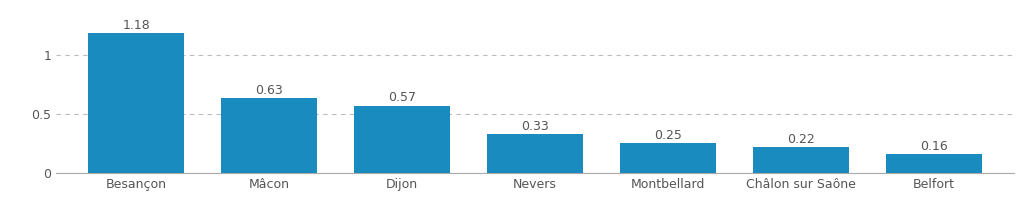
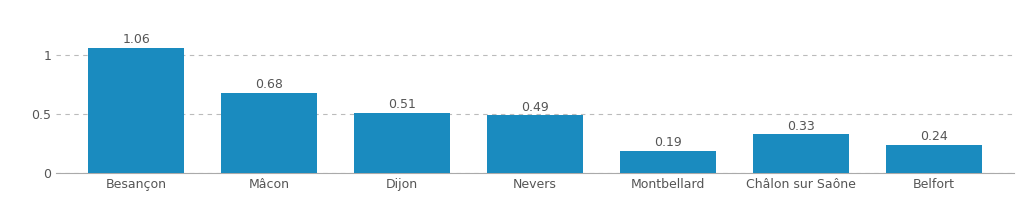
Besançon: 1.18 -> 1.06
Mâcon: 0.63 -> 0.68
Dijon: 0.57 -> 0.51
Nevers: 0.33 -> 0.49
Montbellard: 0.25 -> 0.19
Châlon sur Saône: 0.22 -> 0.33
Belfort: 0.16 -> 0.24
